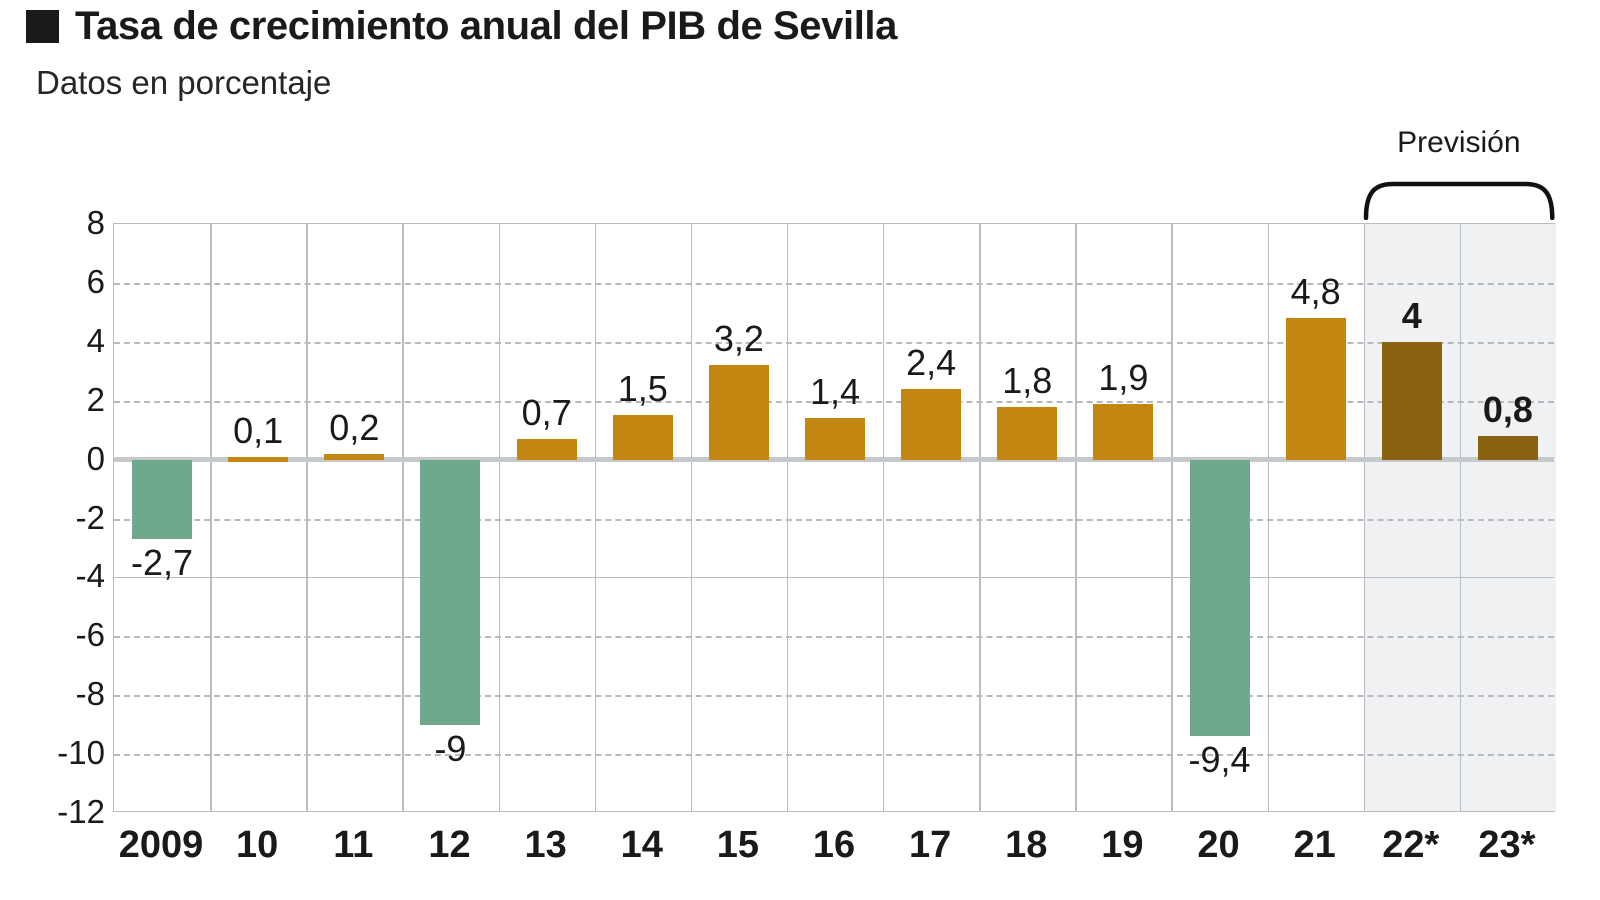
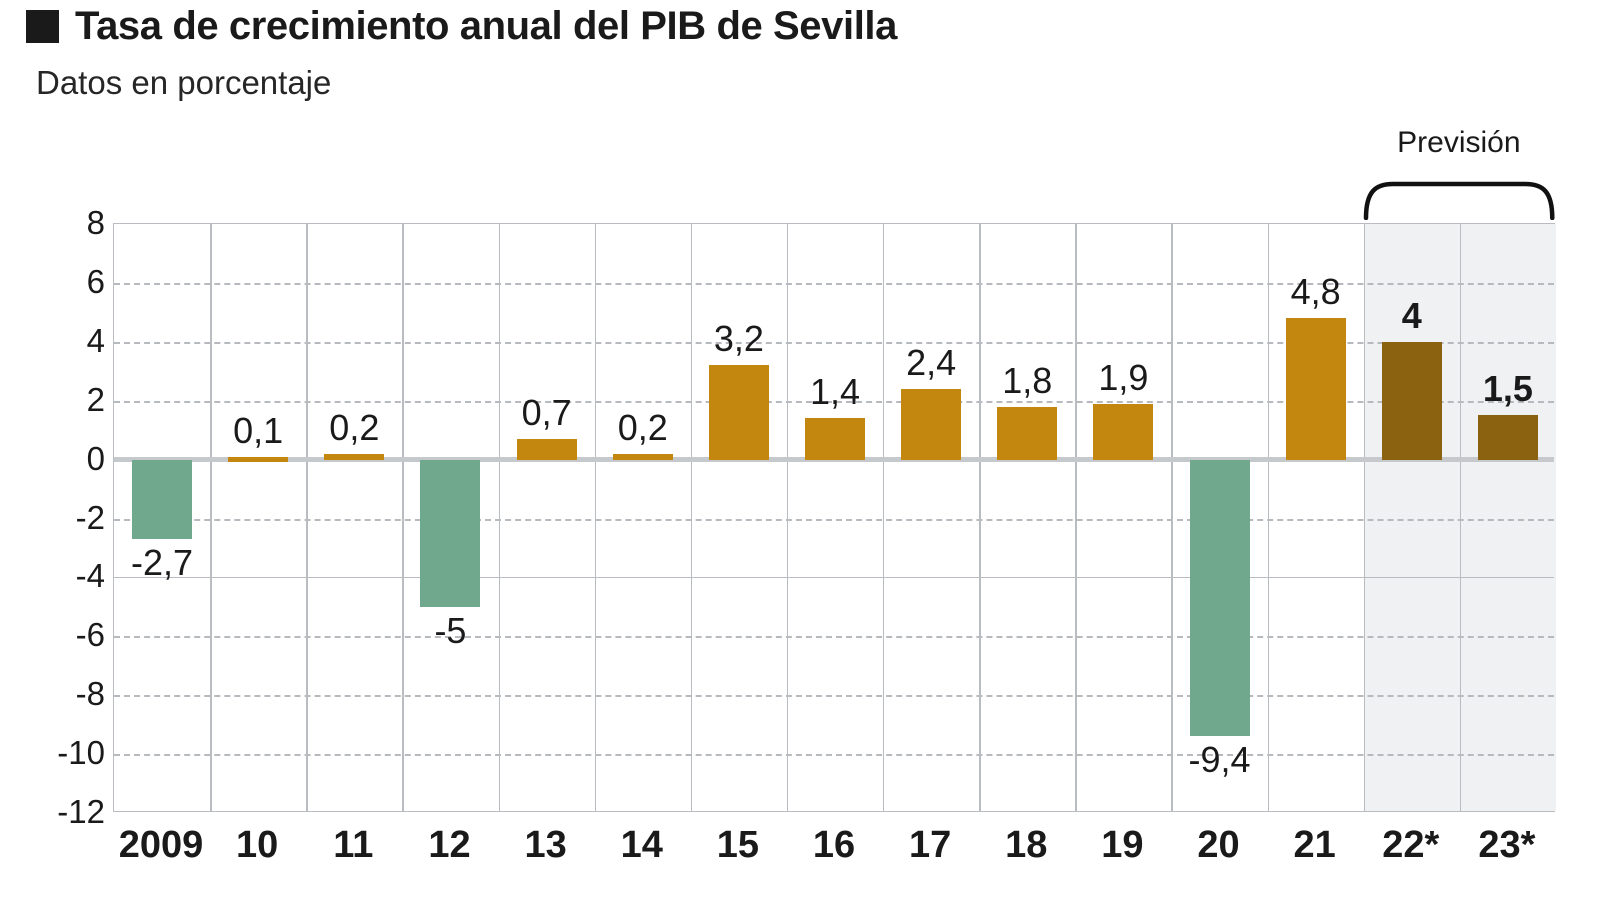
12: -9 -> -5
14: 1,5 -> 0,2
23*: 0,8 -> 1,5
